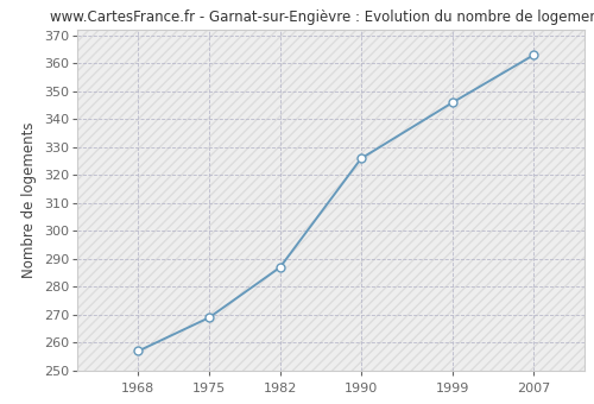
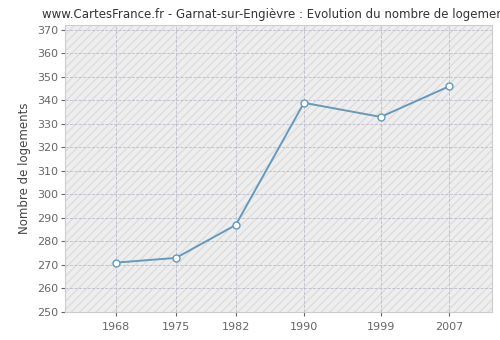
1968: 257 -> 271
1975: 269 -> 273
1990: 326 -> 339
1999: 346 -> 333
2007: 363 -> 346
